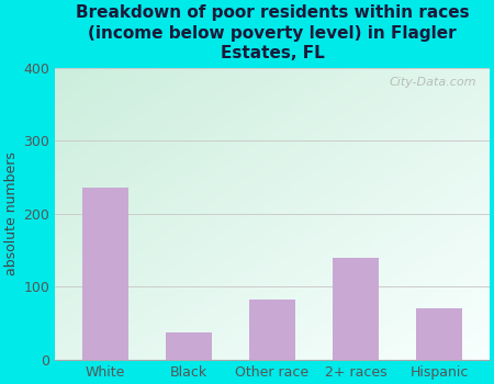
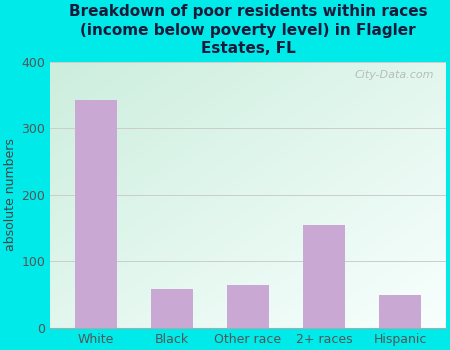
White: 236 -> 342
Black: 38 -> 58
Other race: 82 -> 65
2+ races: 140 -> 155
Hispanic: 70 -> 50
